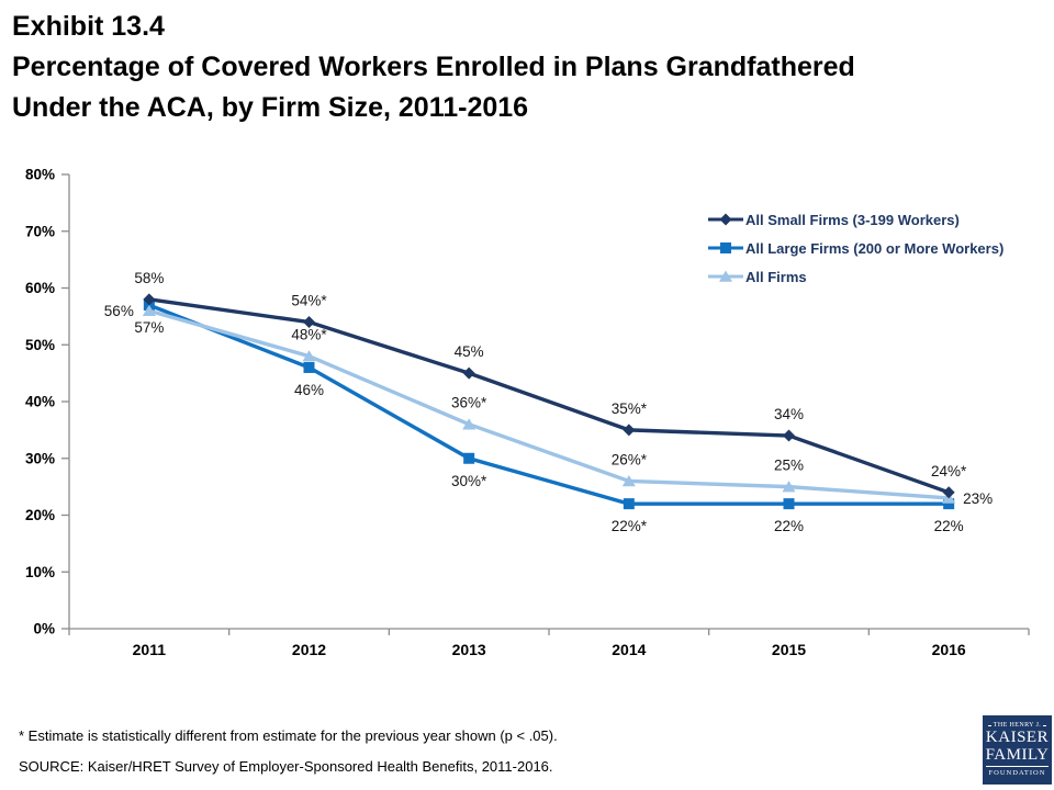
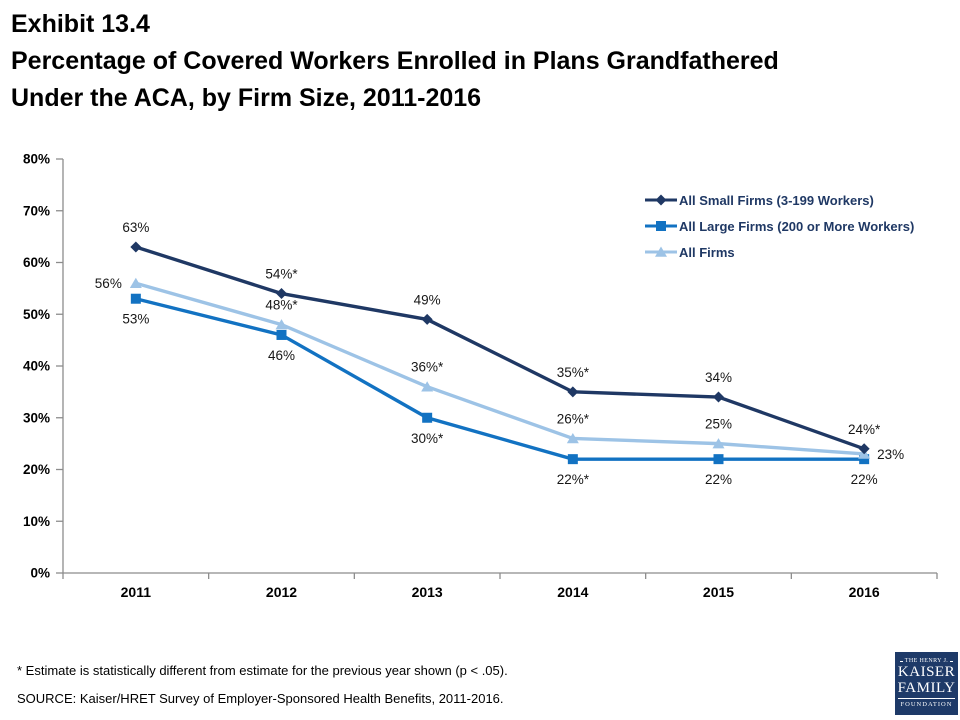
All Small Firms (3-199 Workers)/2011: 58% -> 63%
All Large Firms (200 or More Workers)/2011: 57% -> 53%
All Small Firms (3-199 Workers)/2013: 45% -> 49%
